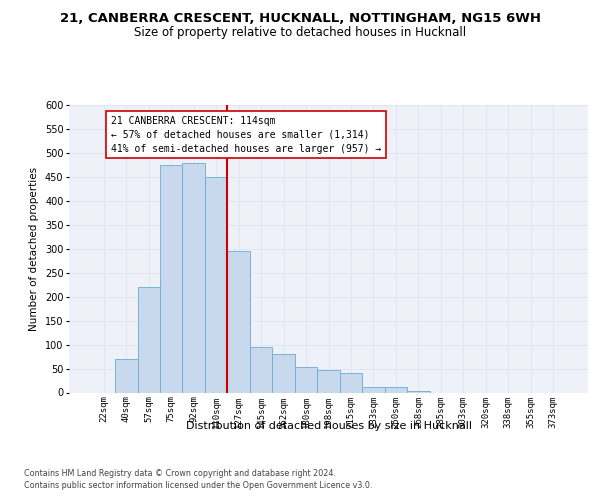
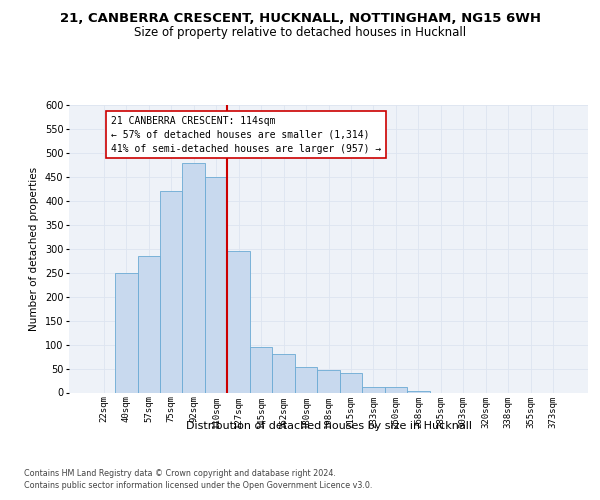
40sqm: 70 -> 250
57sqm: 220 -> 285
75sqm: 475 -> 420
